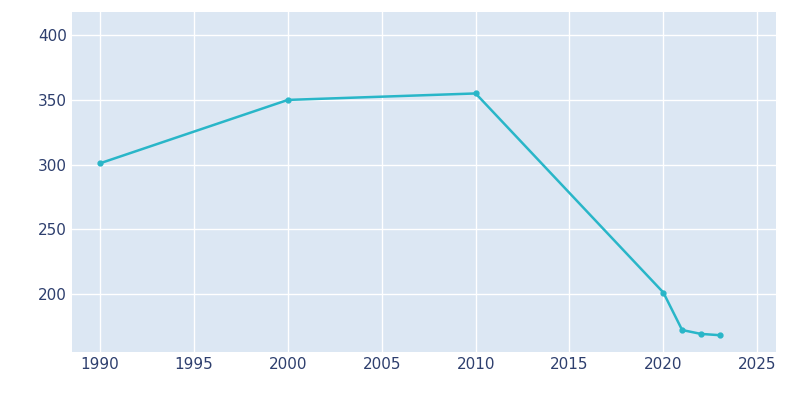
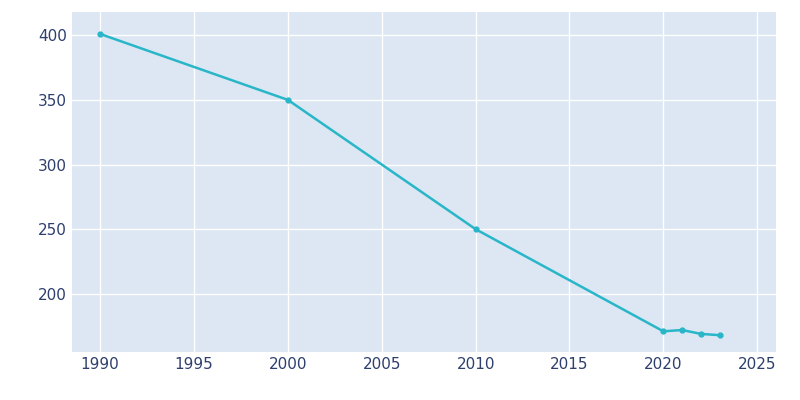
1990: 301 -> 401
2010: 355 -> 250
2020: 201 -> 171
